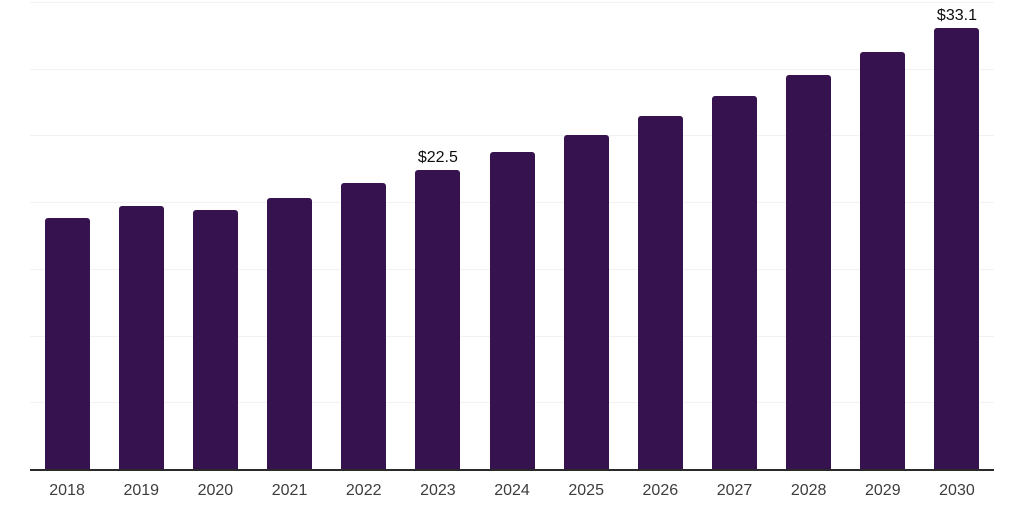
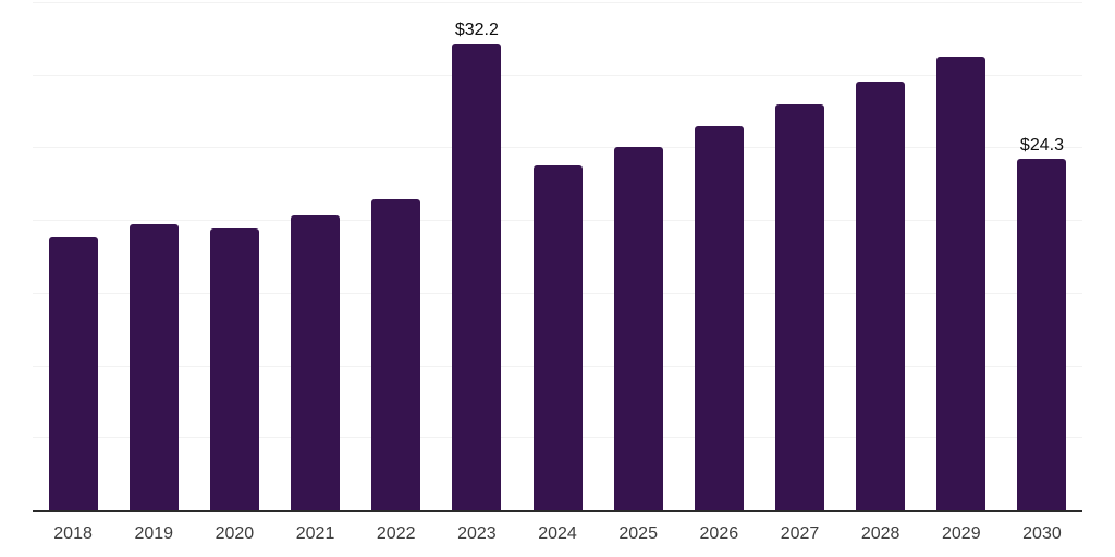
2023: $22.5 -> $32.2
2030: $33.1 -> $24.3
